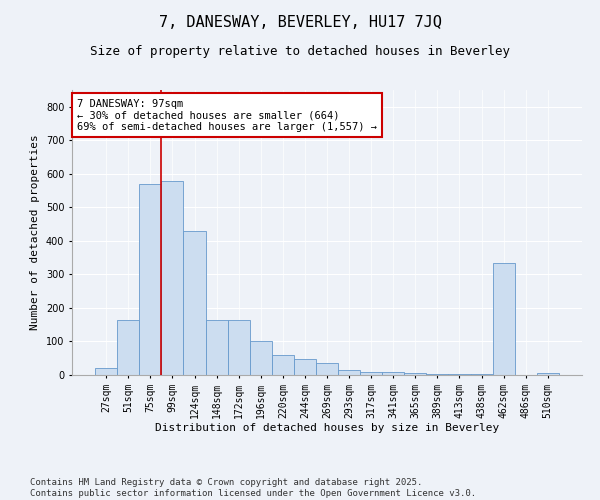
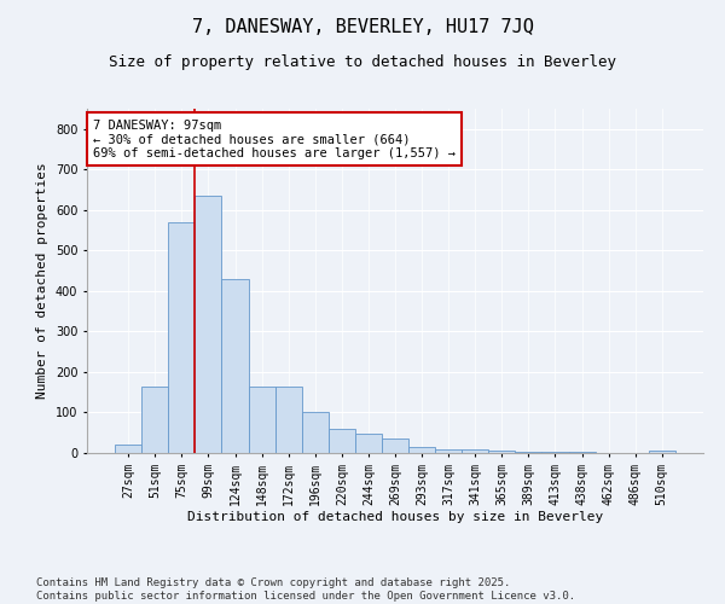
99sqm: 580 -> 635
462sqm: 335 -> 1
